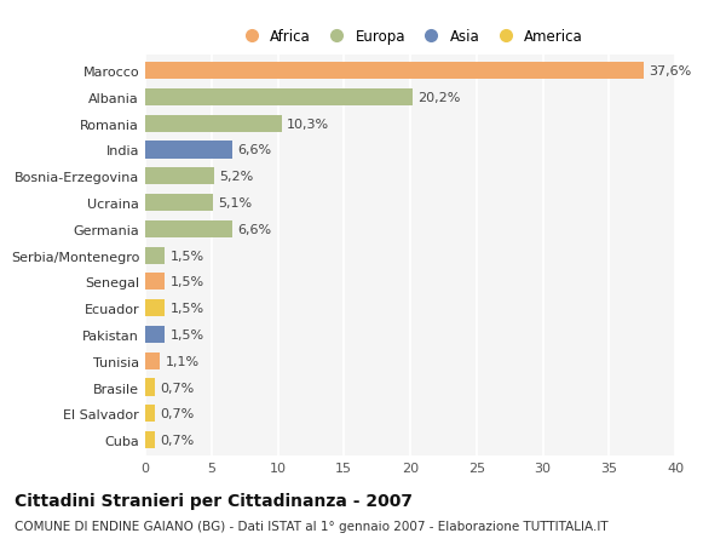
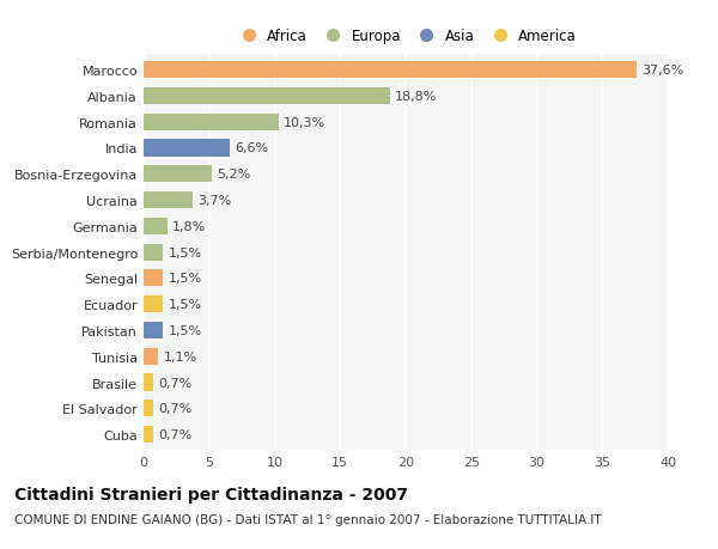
Albania: 20,2% -> 18,8%
Ucraina: 5,1% -> 3,7%
Germania: 6,6% -> 1,8%
